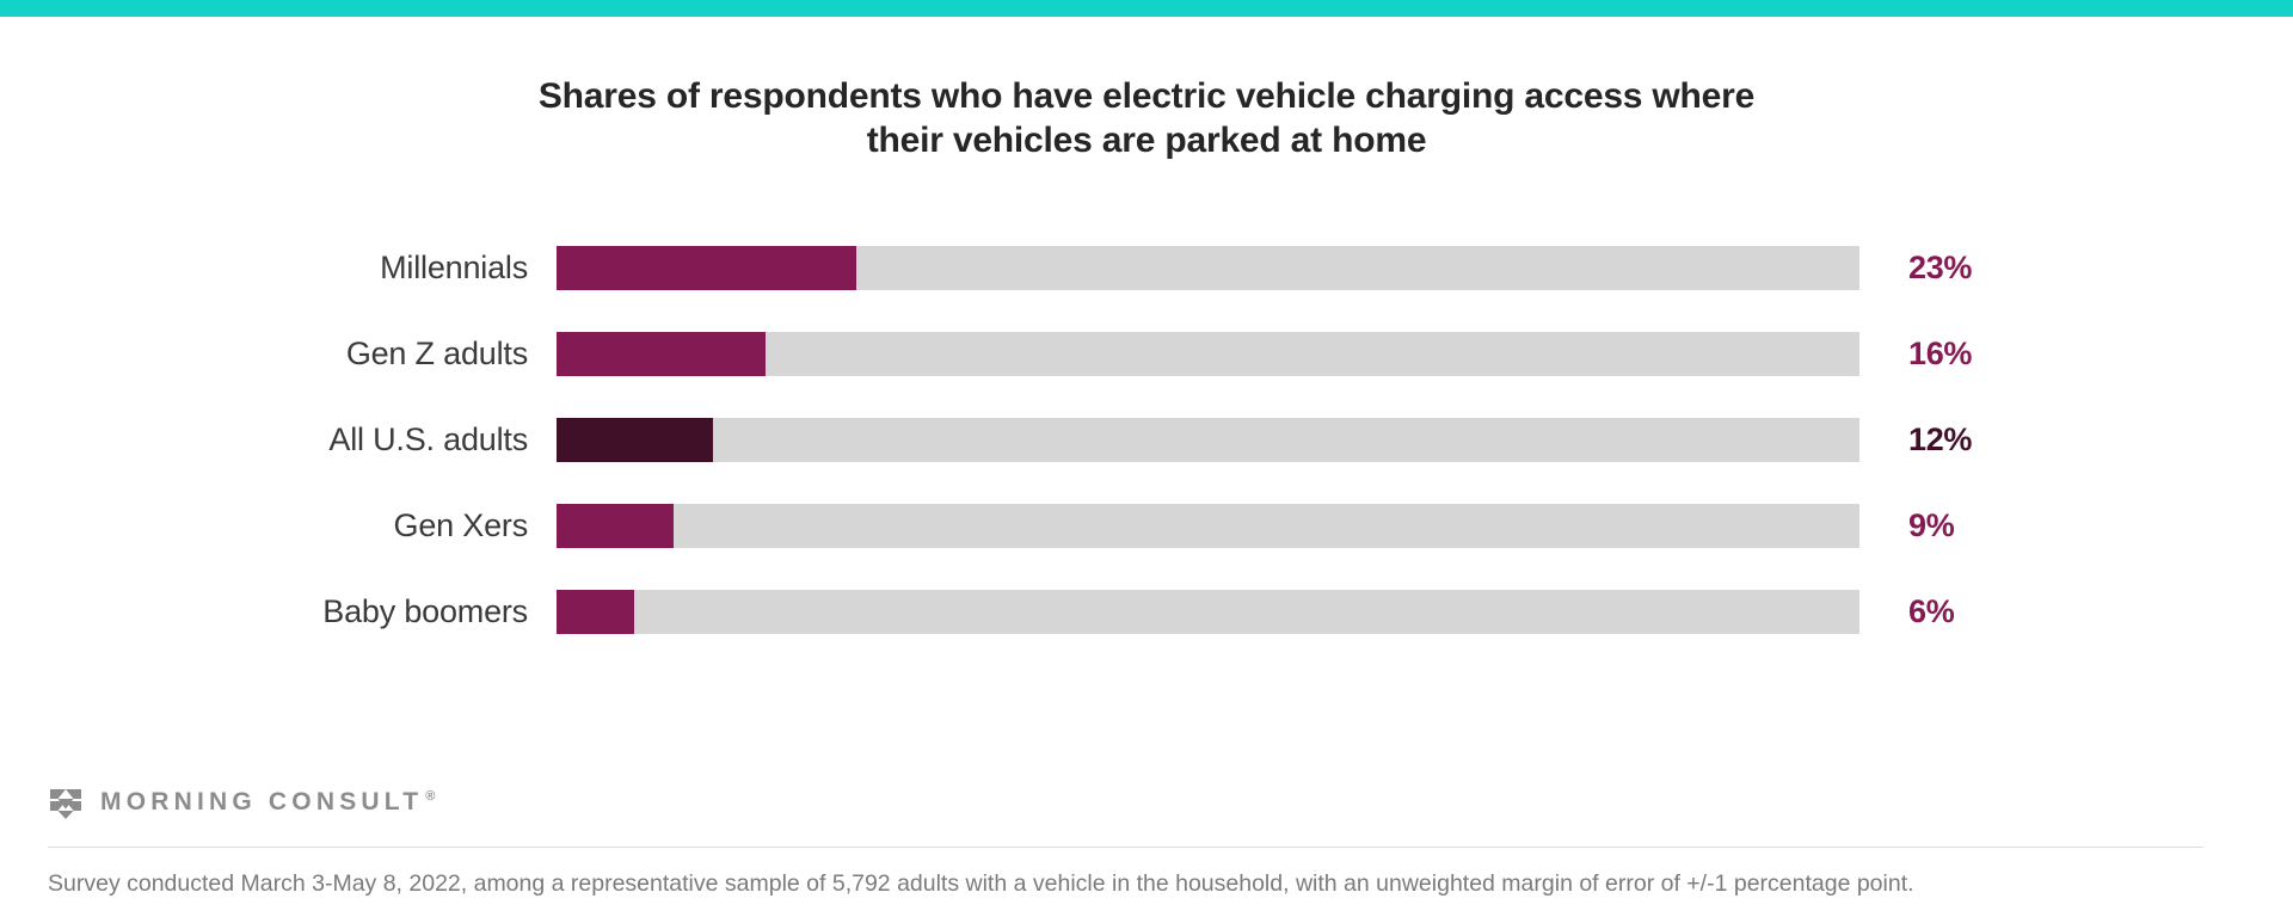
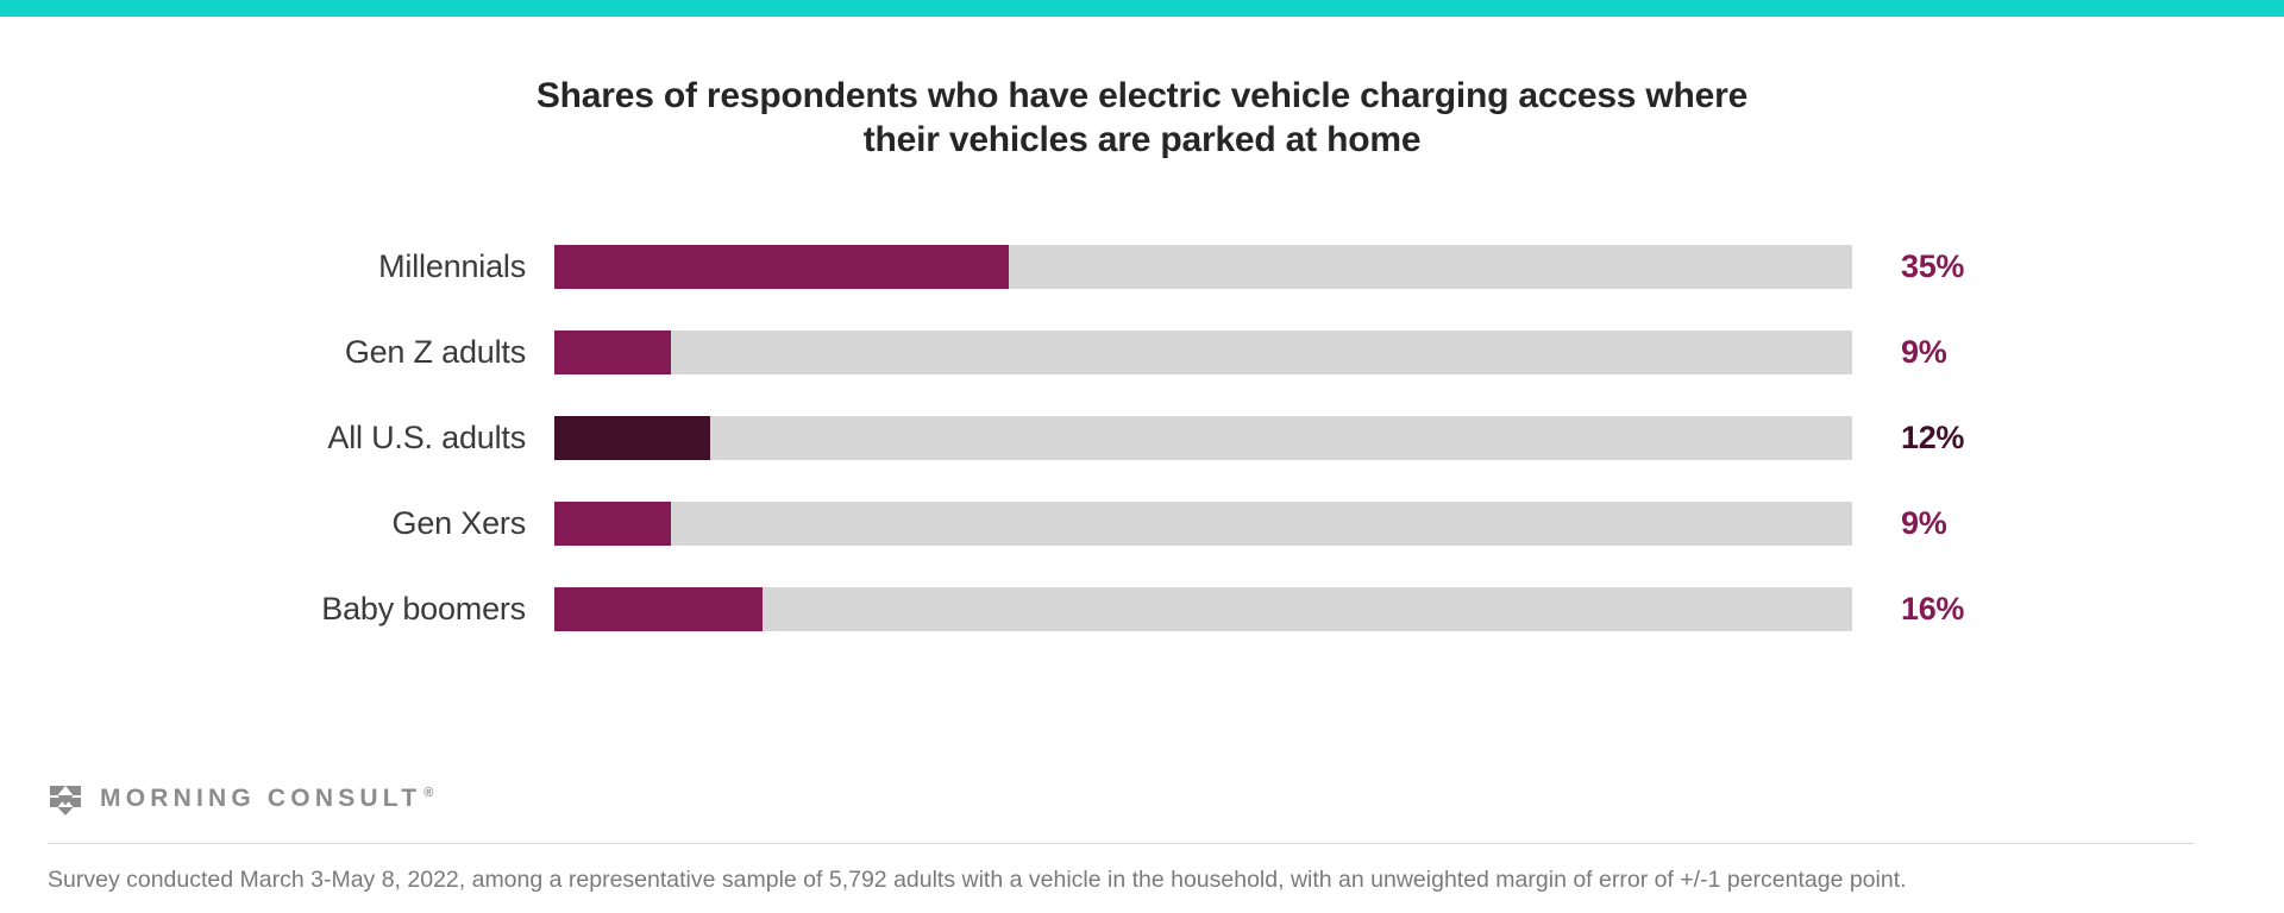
Millennials: 23% -> 35%
Gen Z adults: 16% -> 9%
Baby boomers: 6% -> 16%
